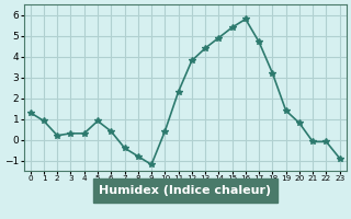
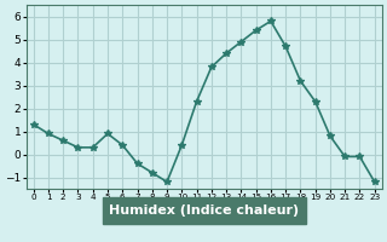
2: 0.2 -> 0.6
19: 1.4 -> 2.3
23: -0.9 -> -1.2
